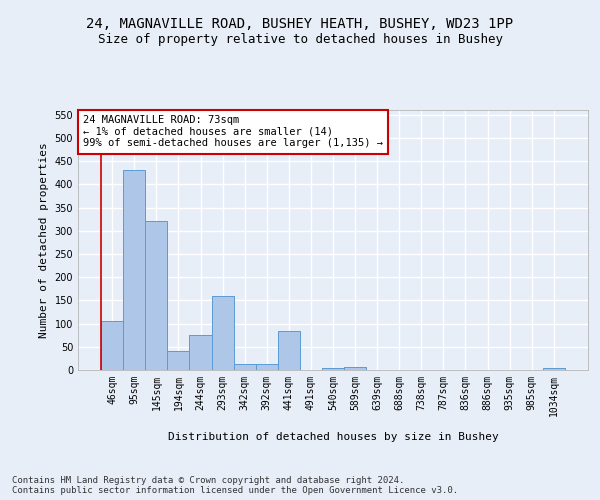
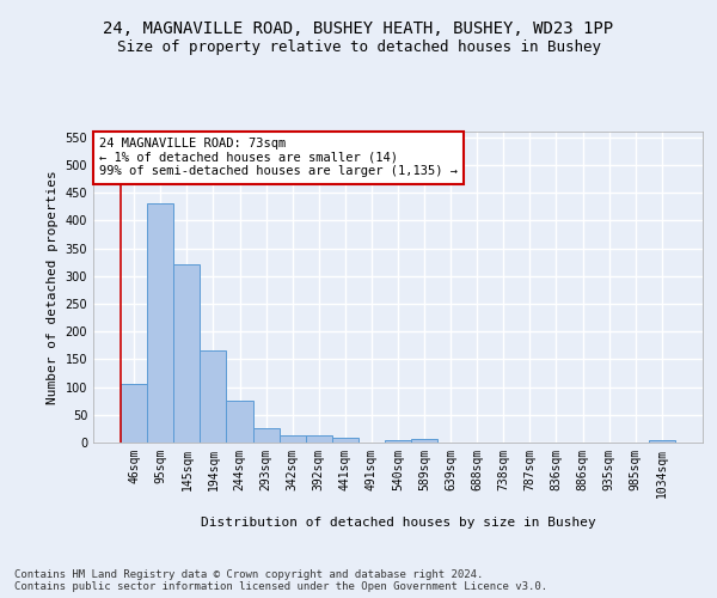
194sqm: 40 -> 165
293sqm: 160 -> 25
441sqm: 85 -> 9
